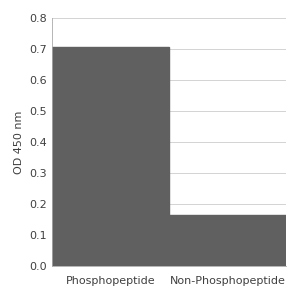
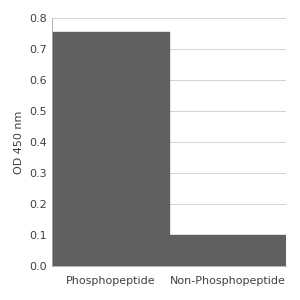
Phosphopeptide: 0.705 -> 0.755
Non-Phosphopeptide: 0.165 -> 0.100
